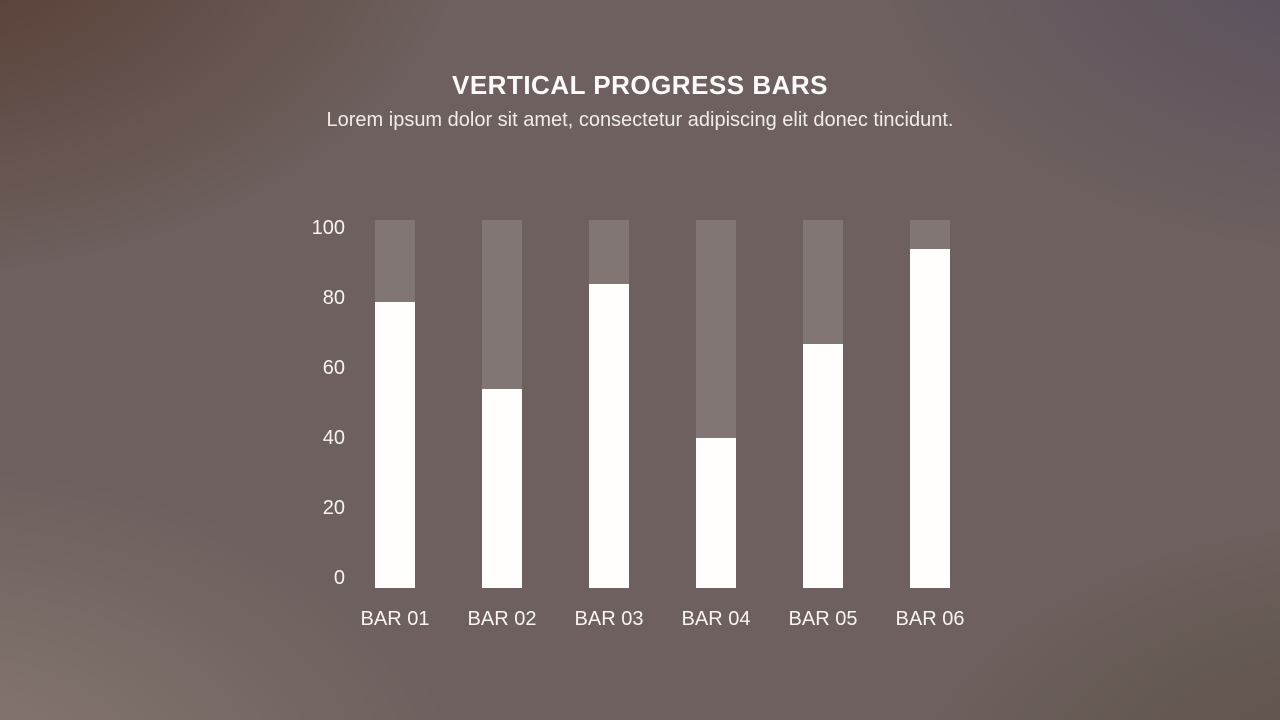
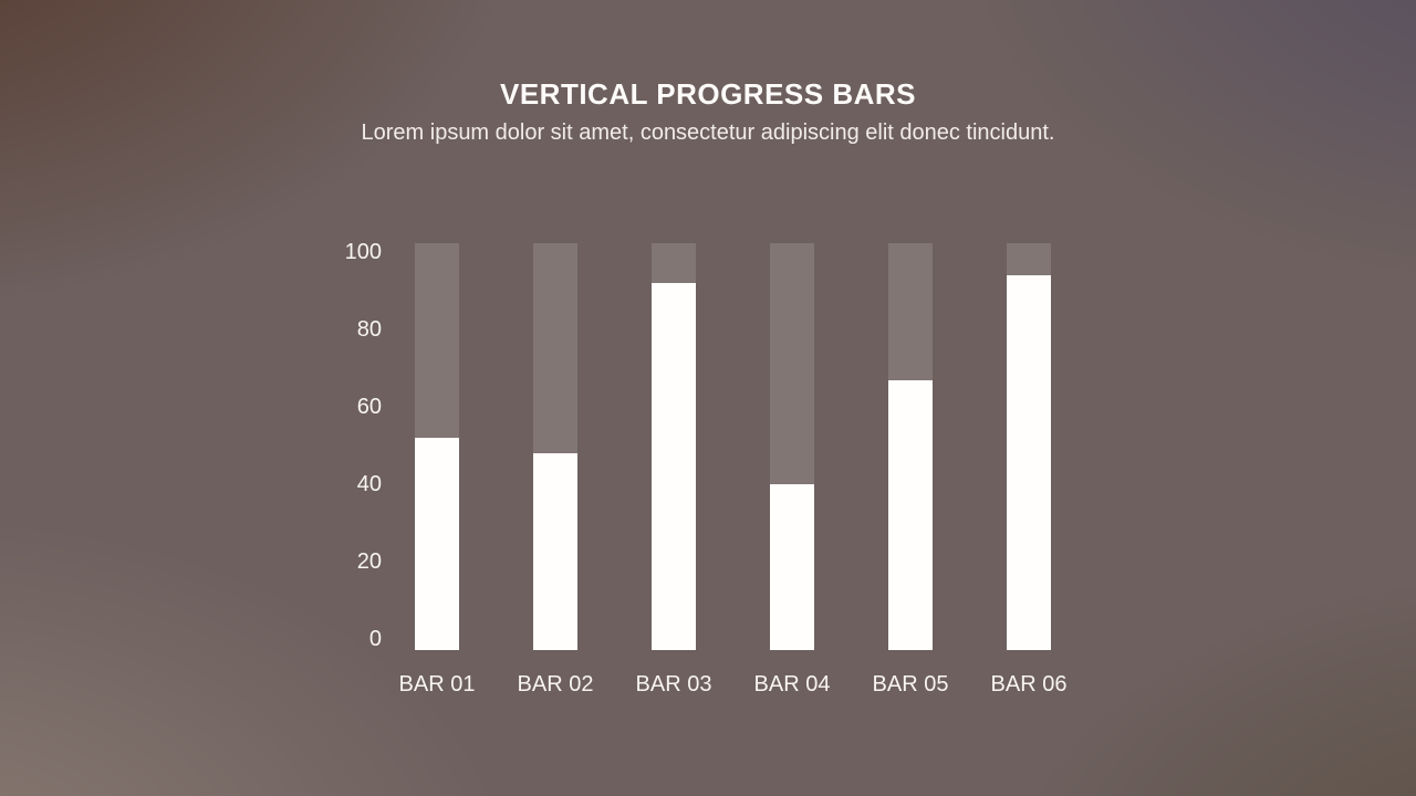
BAR 01: 79 -> 52
BAR 02: 54 -> 48
BAR 03: 84 -> 92
